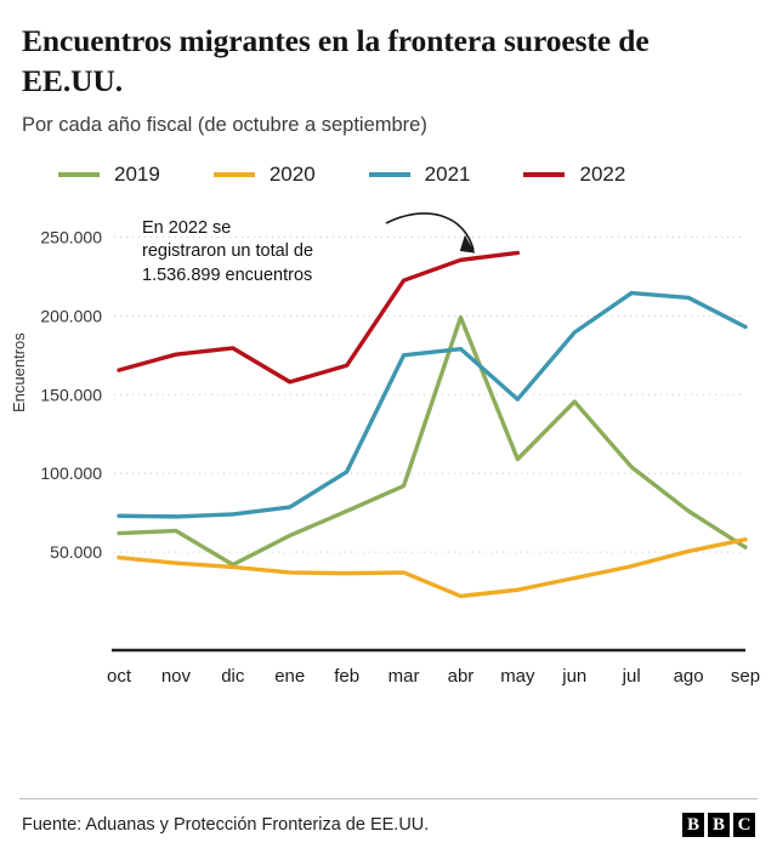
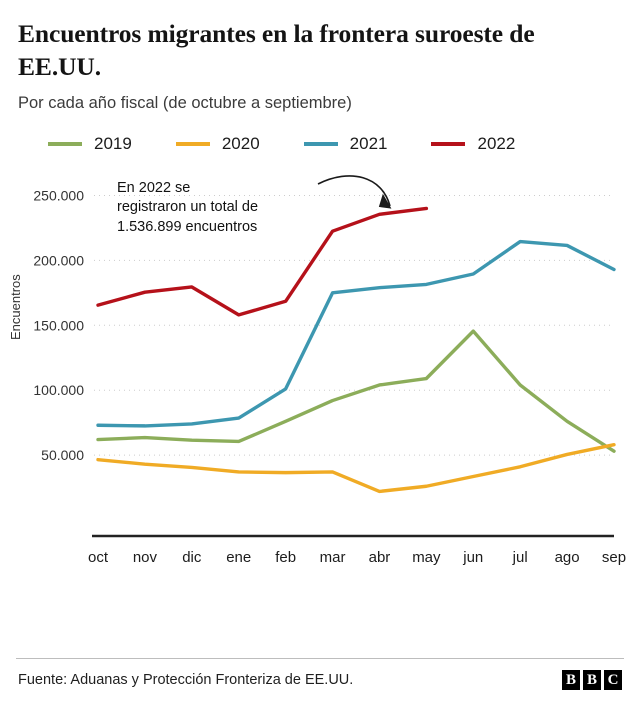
2019/dic: 42000 -> 62000
2019/abr: 199000 -> 104000
2021/may: 147000 -> 182000
